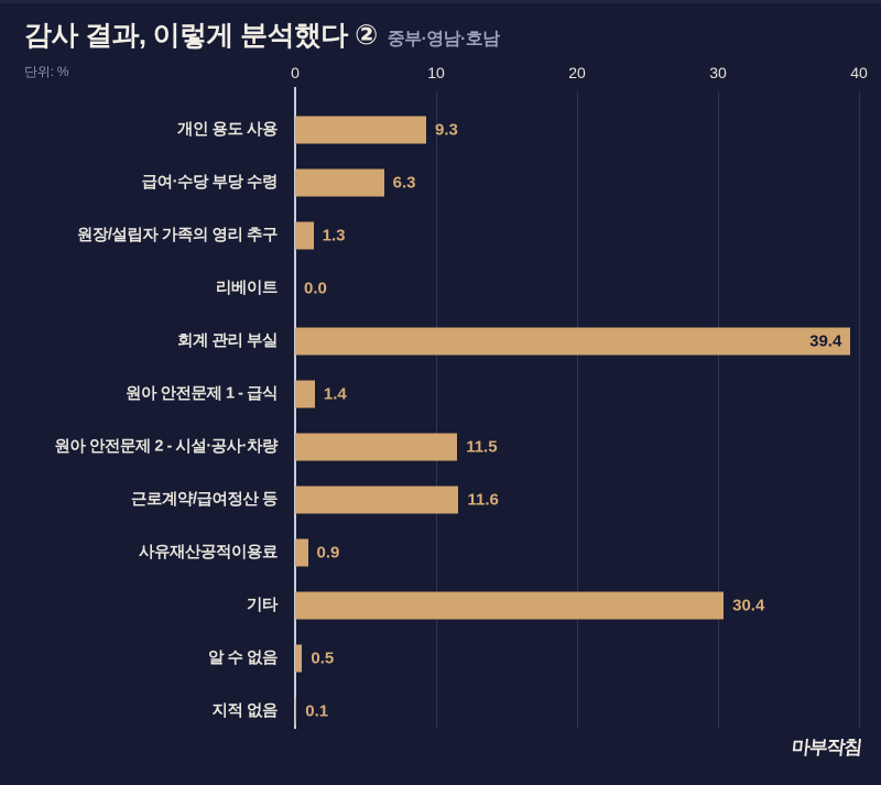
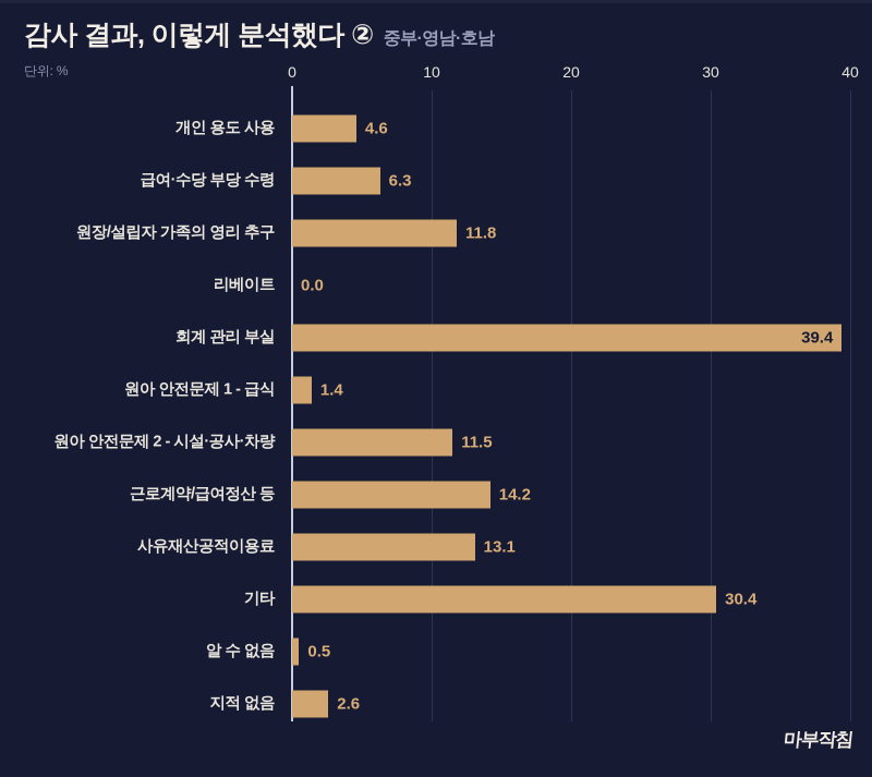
개인 용도 사용: 9.3 -> 4.6
원장/설립자 가족의 영리 추구: 1.3 -> 11.8
근로계약/급여정산 등: 11.6 -> 14.2
사유재산공적이용료: 0.9 -> 13.1
지적 없음: 0.1 -> 2.6
